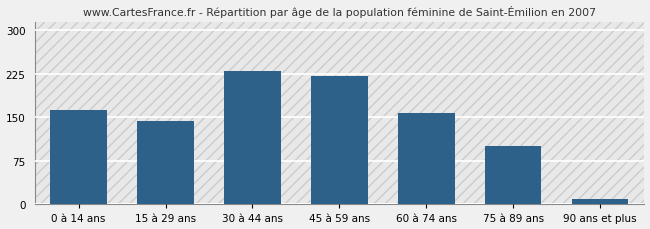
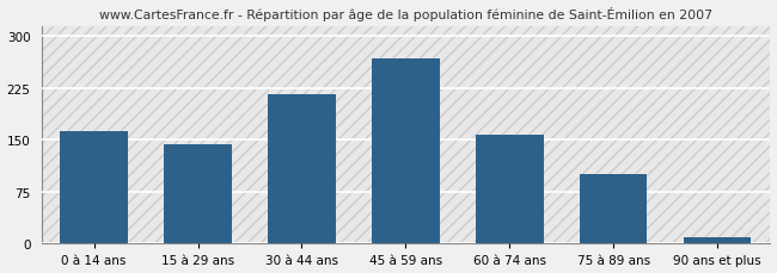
30 à 44 ans: 230 -> 216
45 à 59 ans: 222 -> 268
